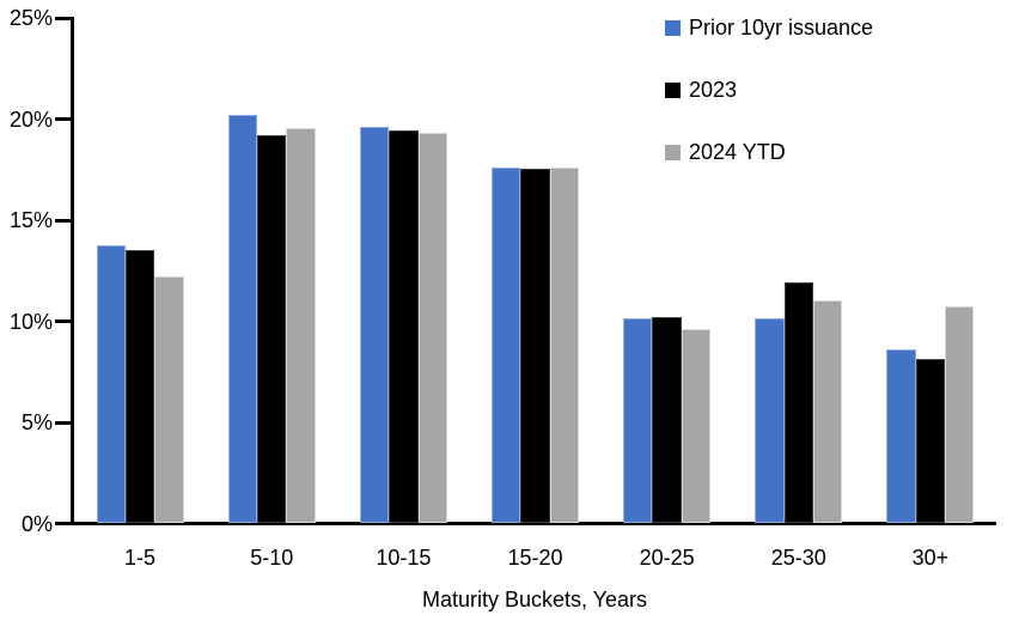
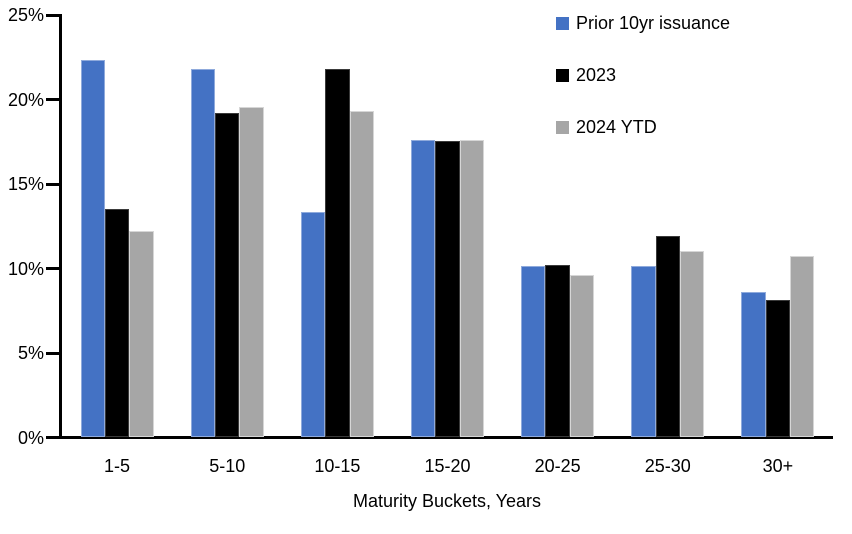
Prior 10yr issuance/1-5: 13.7% -> 22.3%
Prior 10yr issuance/5-10: 20.2% -> 21.8%
Prior 10yr issuance/10-15: 19.6% -> 13.3%
2023/10-15: 19.4% -> 21.8%
